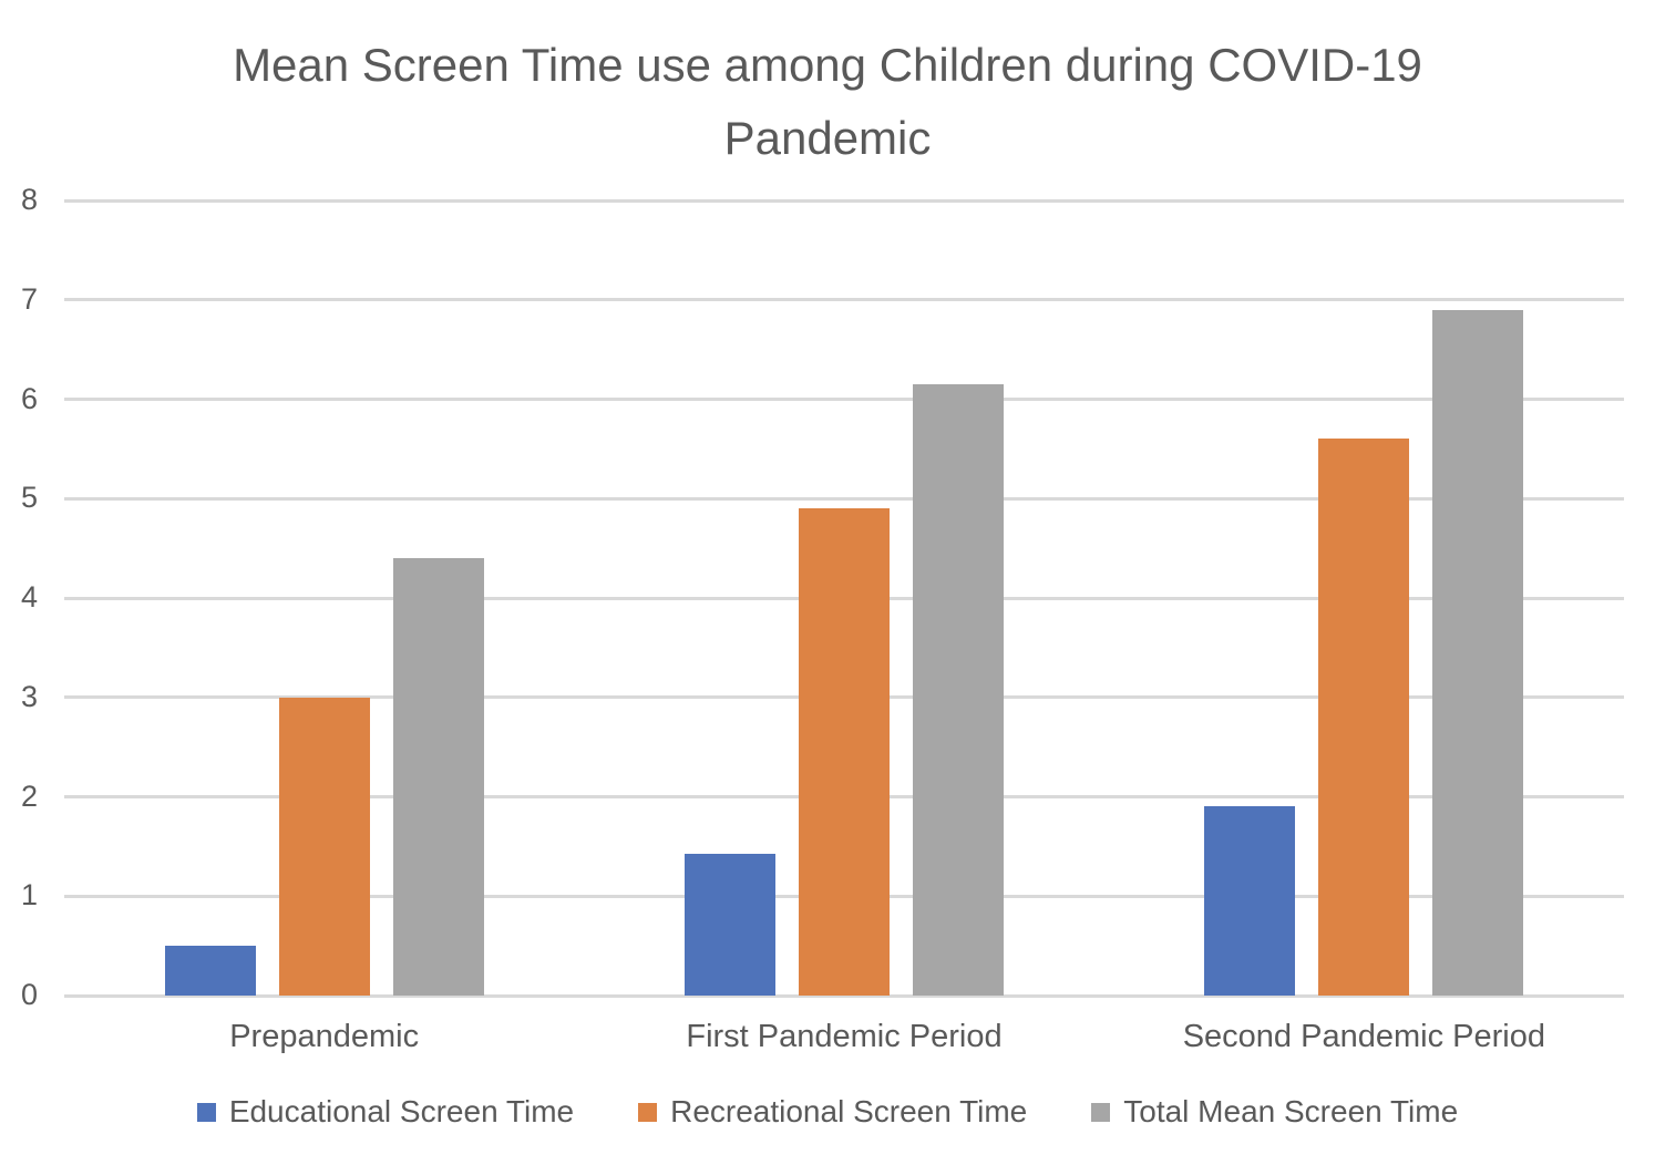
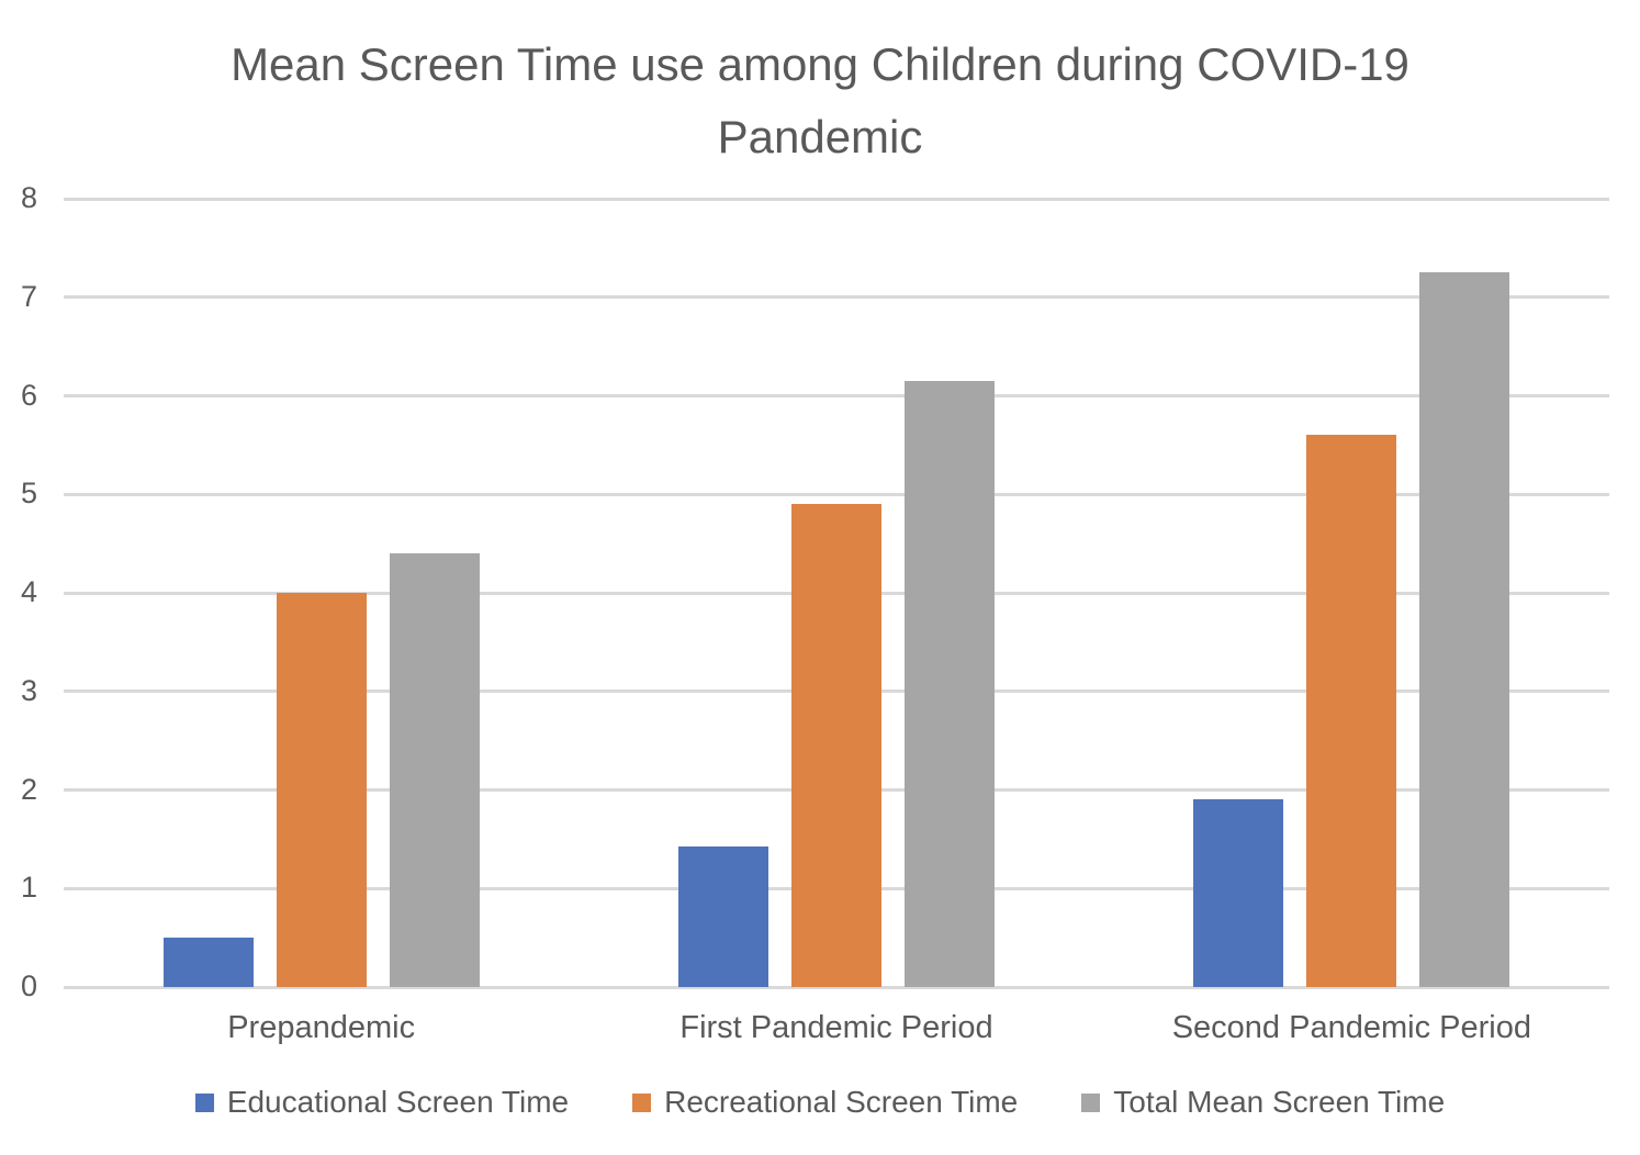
Recreational Screen Time/Prepandemic: 3.0 -> 4.0
Total Mean Screen Time/Second Pandemic Period: 6.9 -> 7.2
